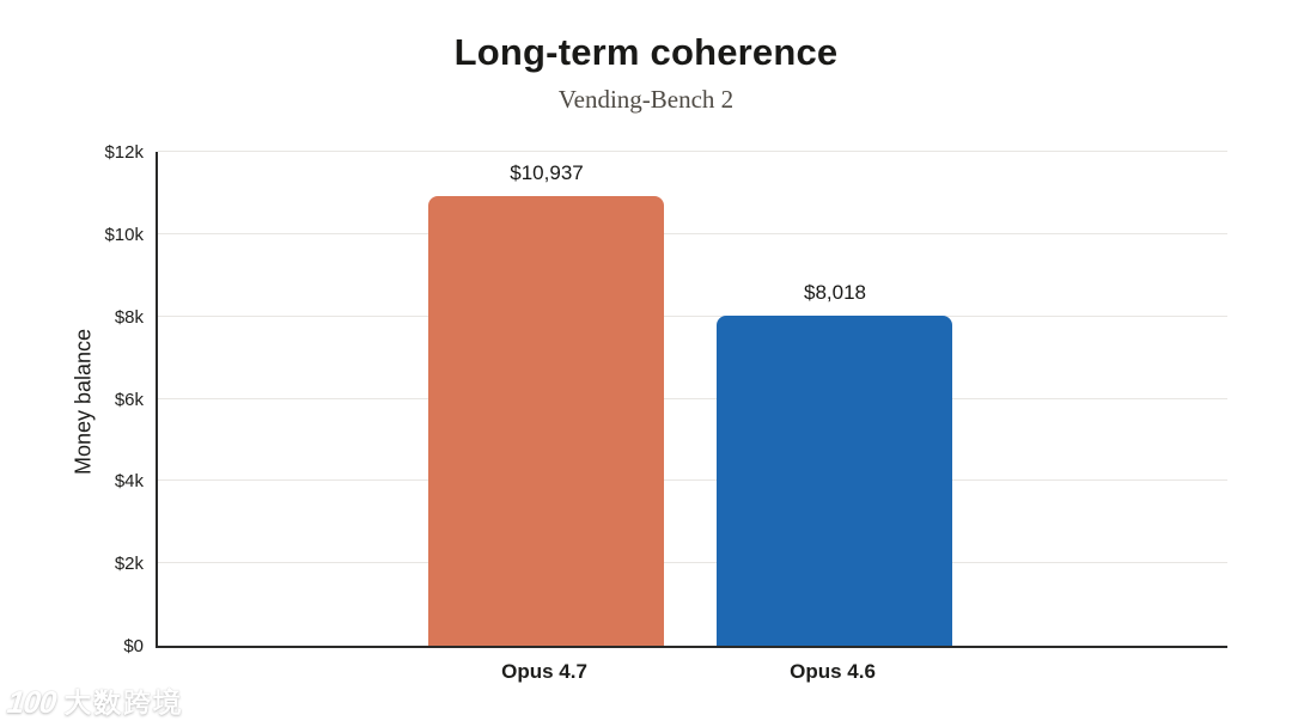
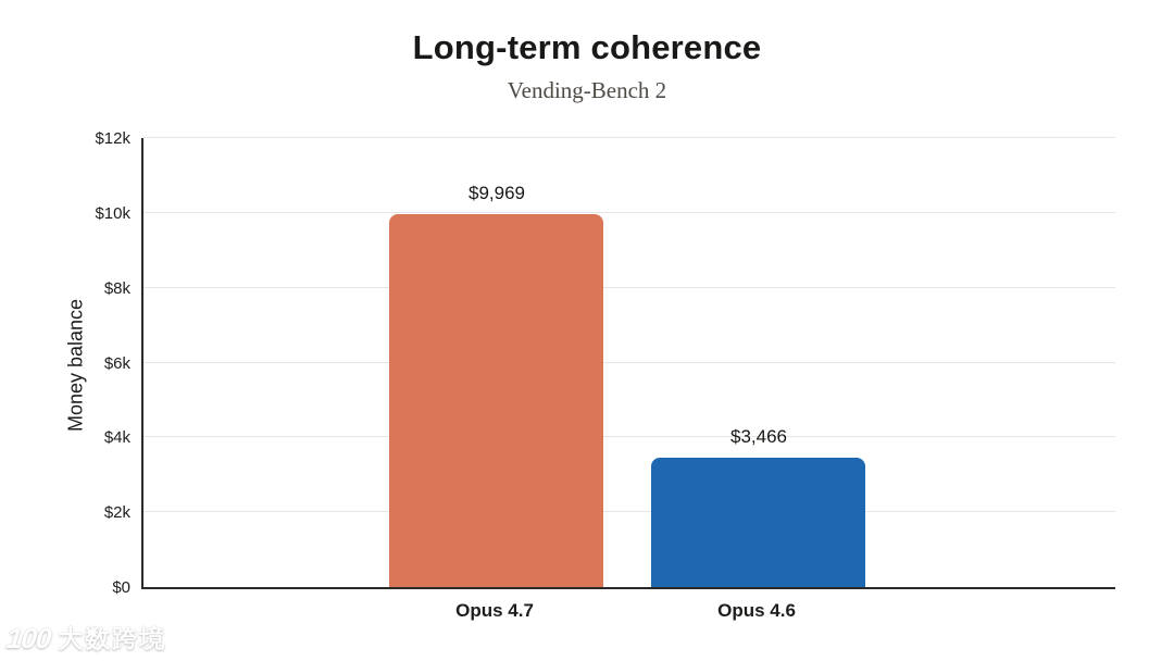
Opus 4.7: $10,937 -> $9,969
Opus 4.6: $8,018 -> $3,466
